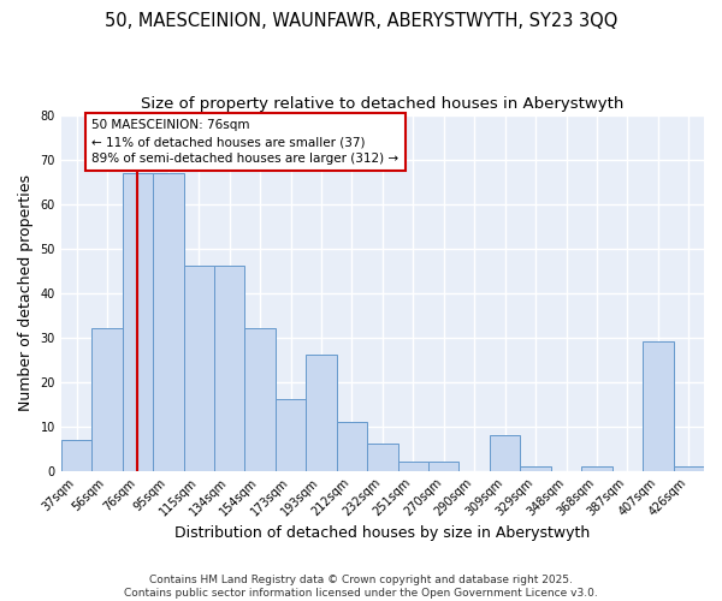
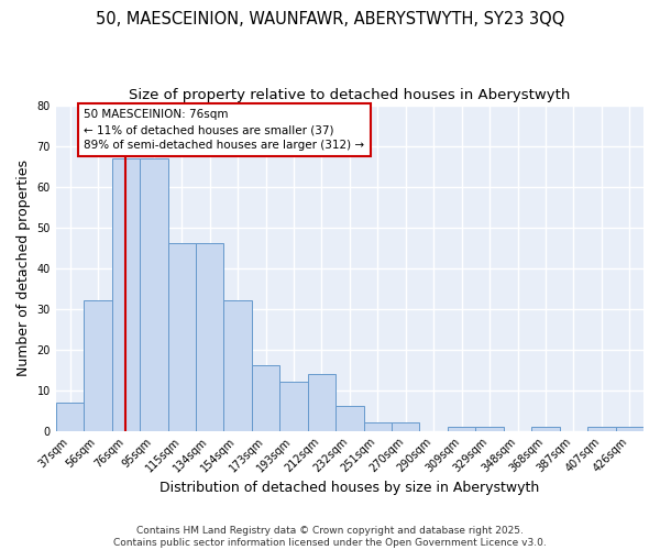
193sqm: 26 -> 12
212sqm: 11 -> 14
309sqm: 8 -> 1
407sqm: 29 -> 1
